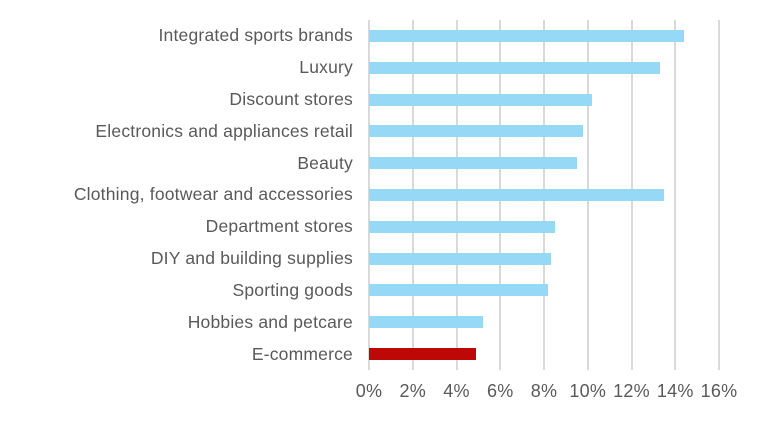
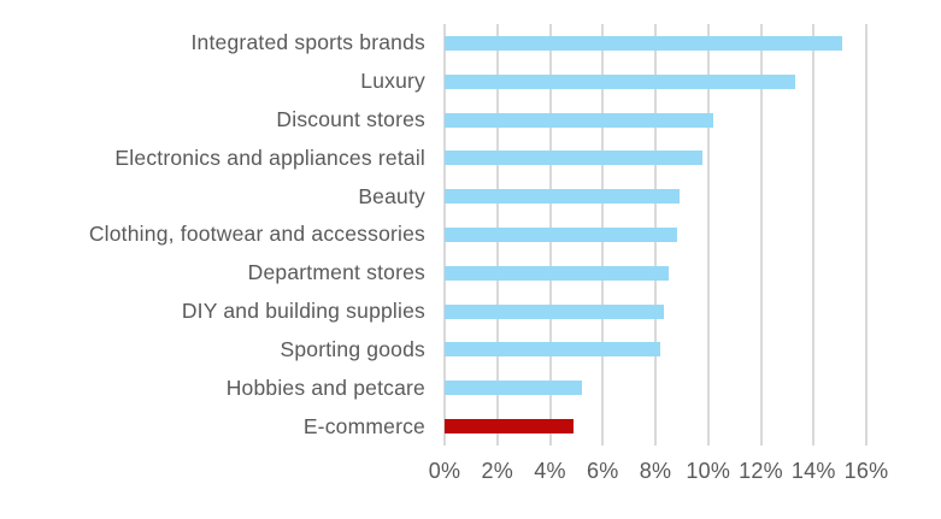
Integrated sports brands: 14.4% -> 15.1%
Beauty: 9.5% -> 8.9%
Clothing, footwear and accessories: 13.5% -> 8.8%
